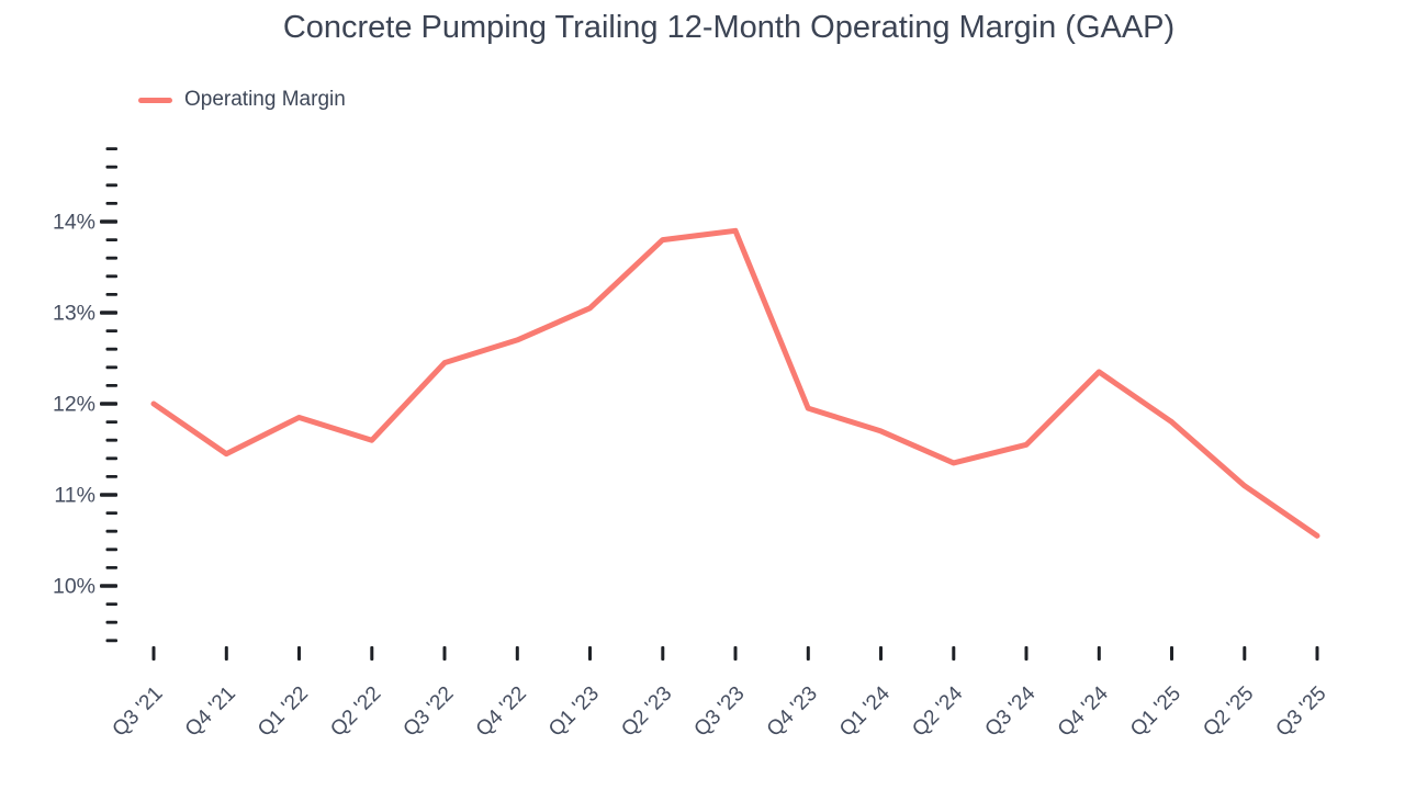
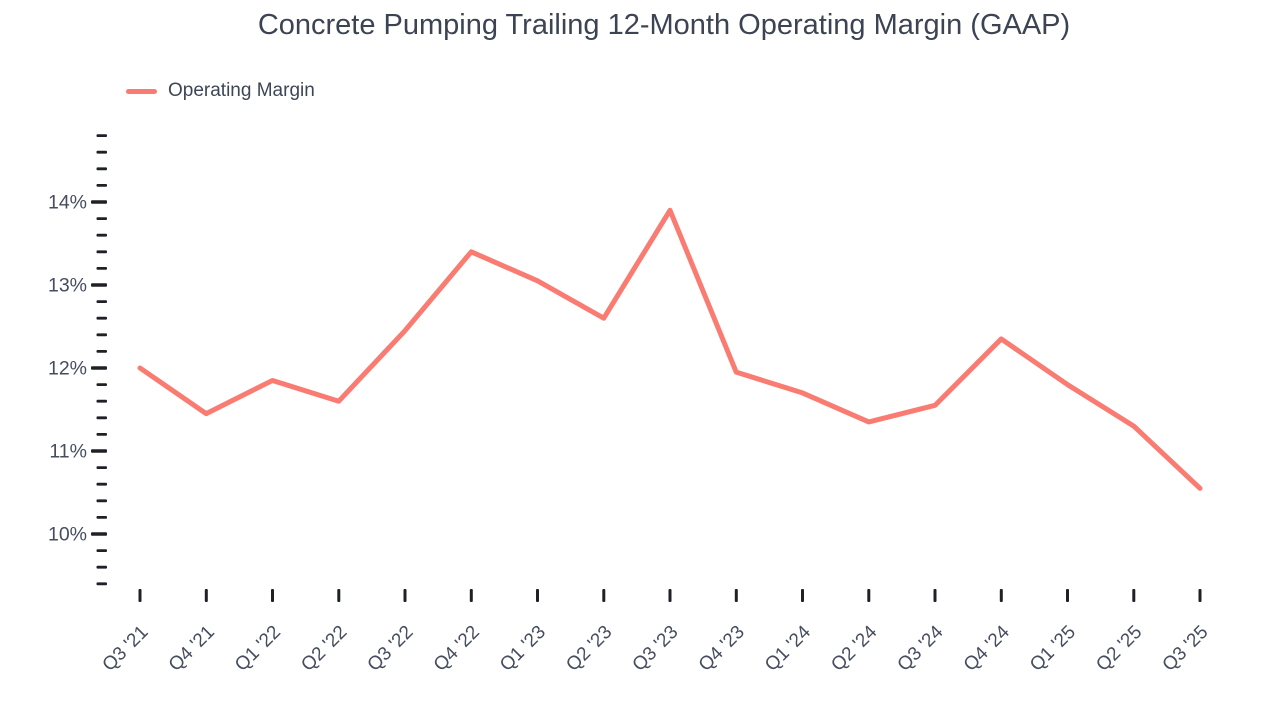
Q4 '22: 12.7% -> 13.4%
Q2 '23: 13.8% -> 12.6%
Q2 '25: 11.1% -> 11.3%
